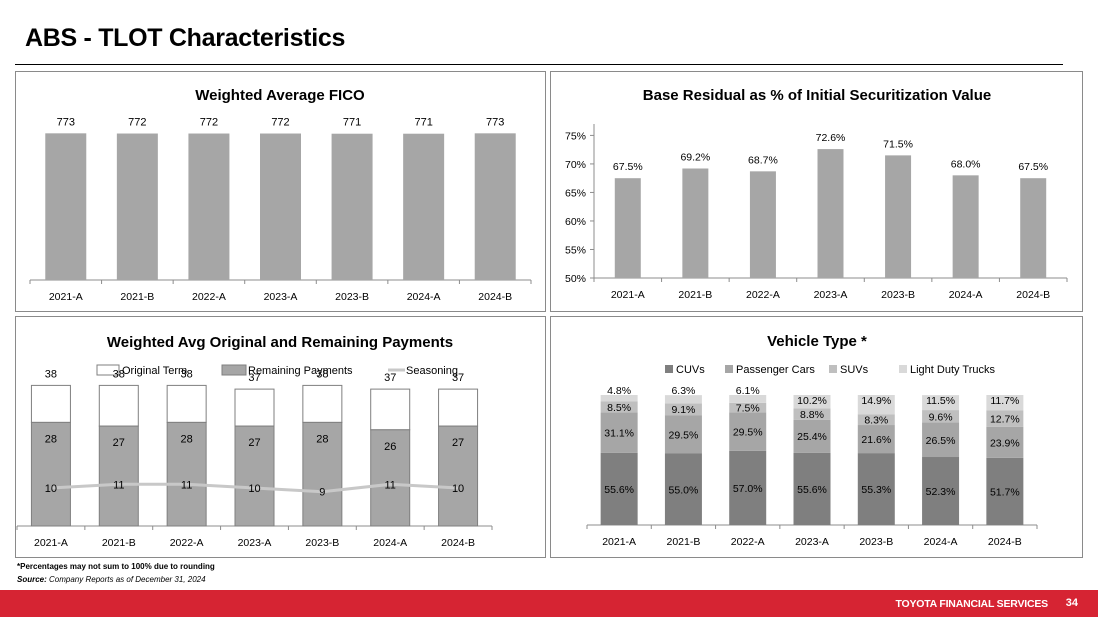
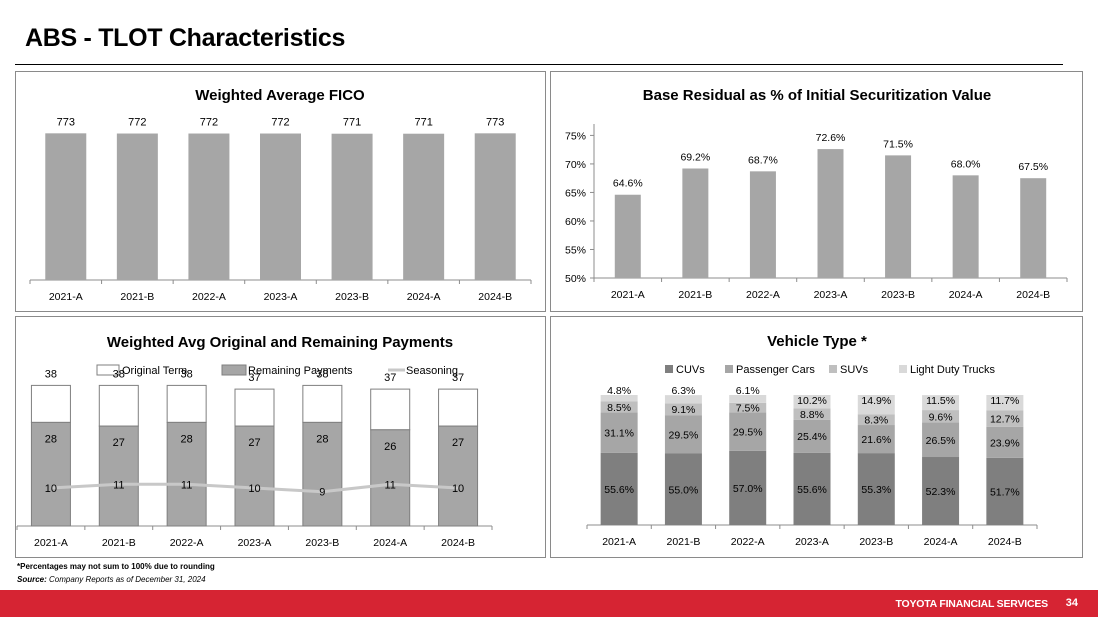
Base Residual as % of Initial Securitization Value/2021-A: 67.5% -> 64.6%
